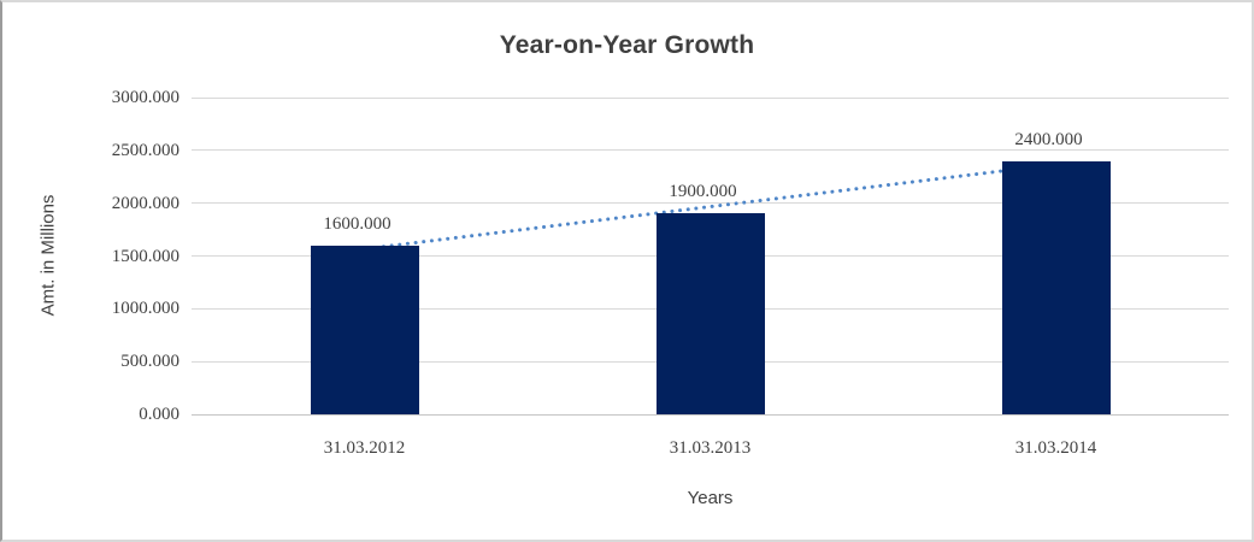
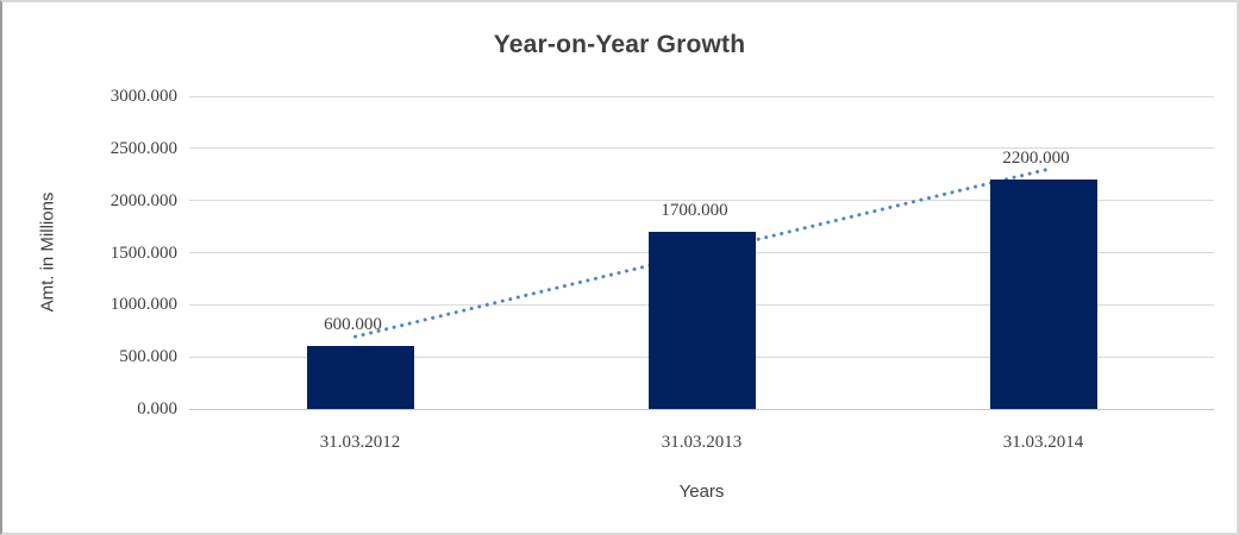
31.03.2012: 1600.000 -> 600.000
31.03.2013: 1900.000 -> 1700.000
31.03.2014: 2400.000 -> 2200.000
